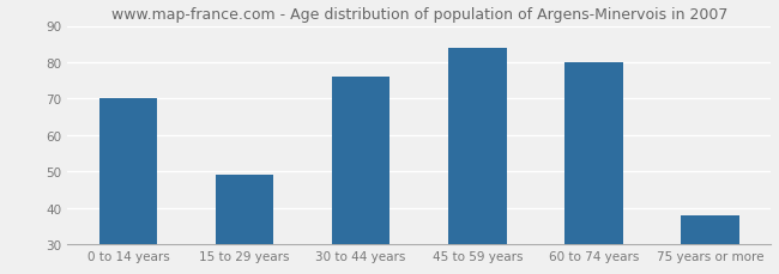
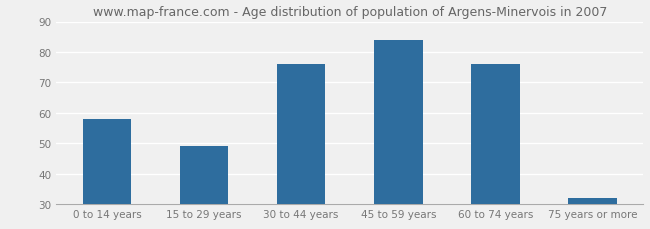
0 to 14 years: 70 -> 58
60 to 74 years: 80 -> 76
75 years or more: 38 -> 32
